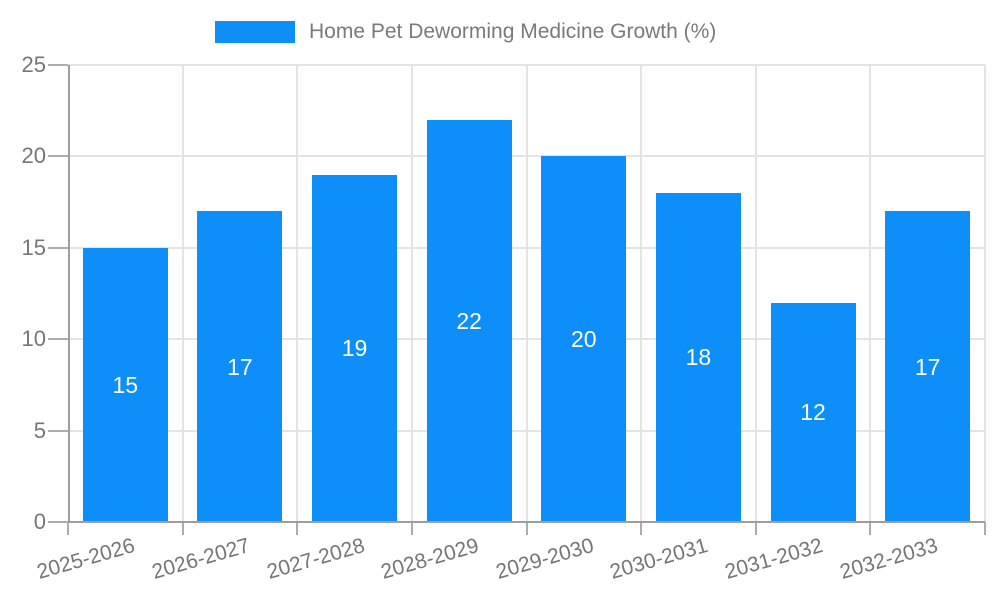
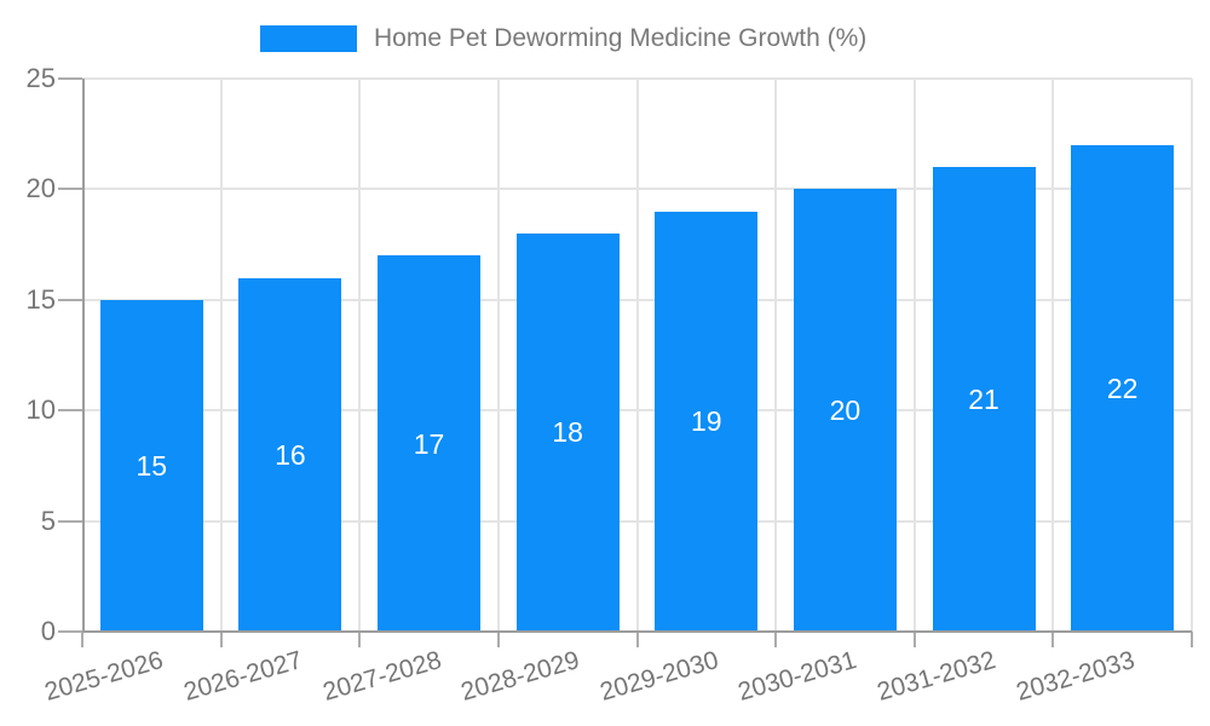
2026-2027: 17 -> 16
2027-2028: 19 -> 17
2028-2029: 22 -> 18
2029-2030: 20 -> 19
2030-2031: 18 -> 20
2031-2032: 12 -> 21
2032-2033: 17 -> 22
